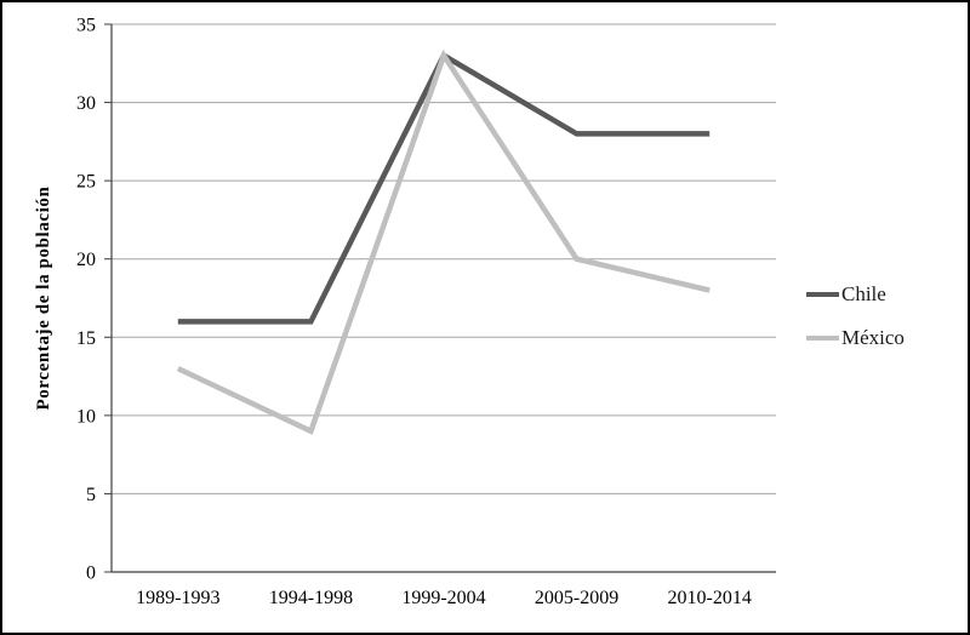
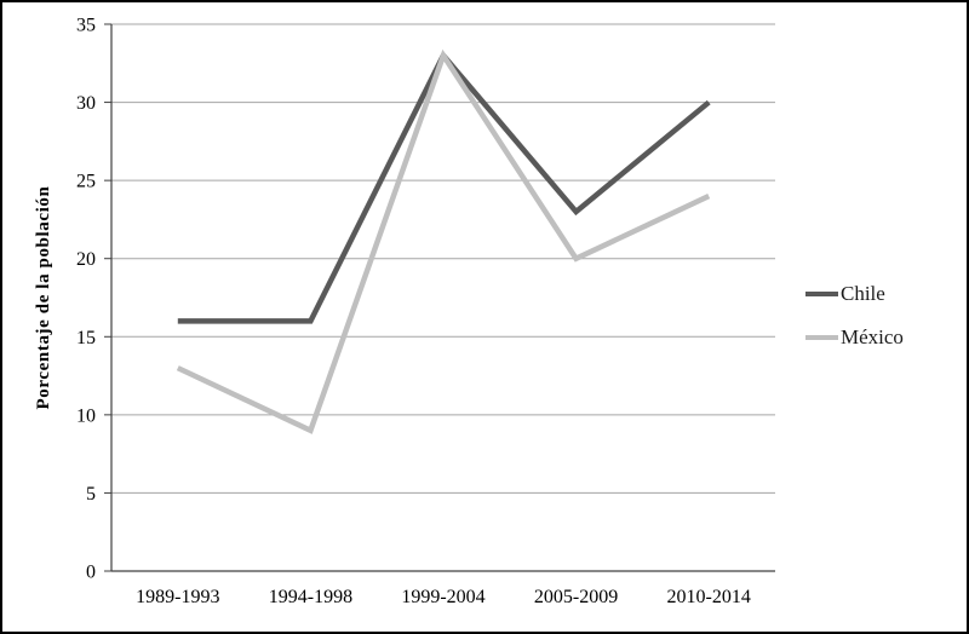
Chile/2005-2009: 28 -> 23
Chile/2010-2014: 28 -> 30
México/2010-2014: 18 -> 24
